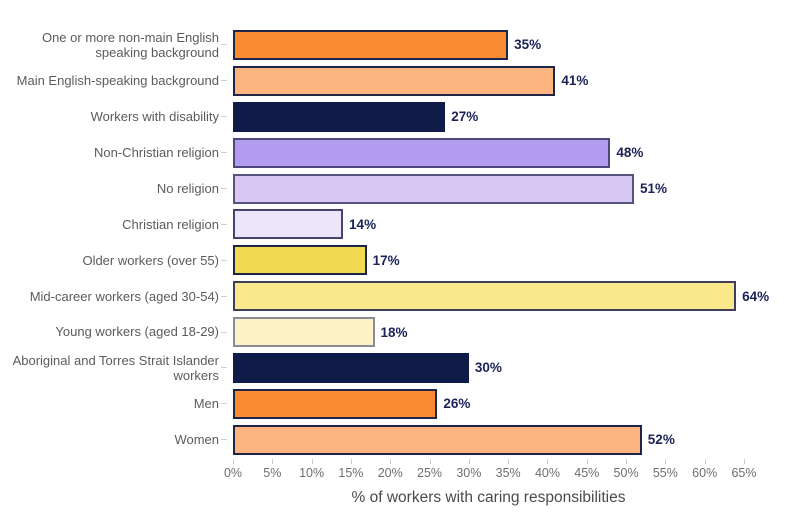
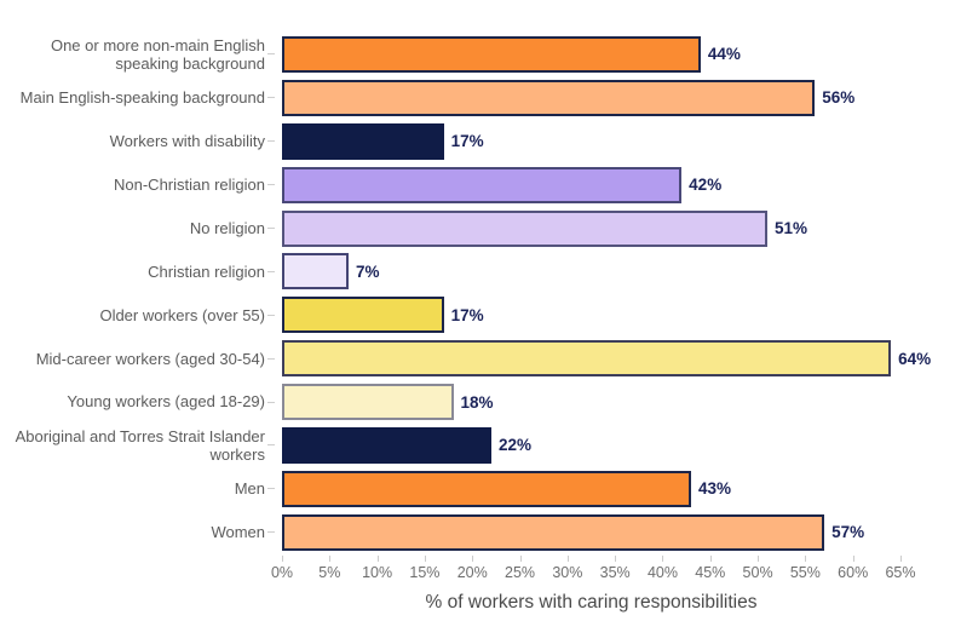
One or more non-main English speaking background: 35% -> 44%
Main English-speaking background: 41% -> 56%
Workers with disability: 27% -> 17%
Non-Christian religion: 48% -> 42%
Christian religion: 14% -> 7%
Aboriginal and Torres Strait Islander workers: 30% -> 22%
Men: 26% -> 43%
Women: 52% -> 57%
